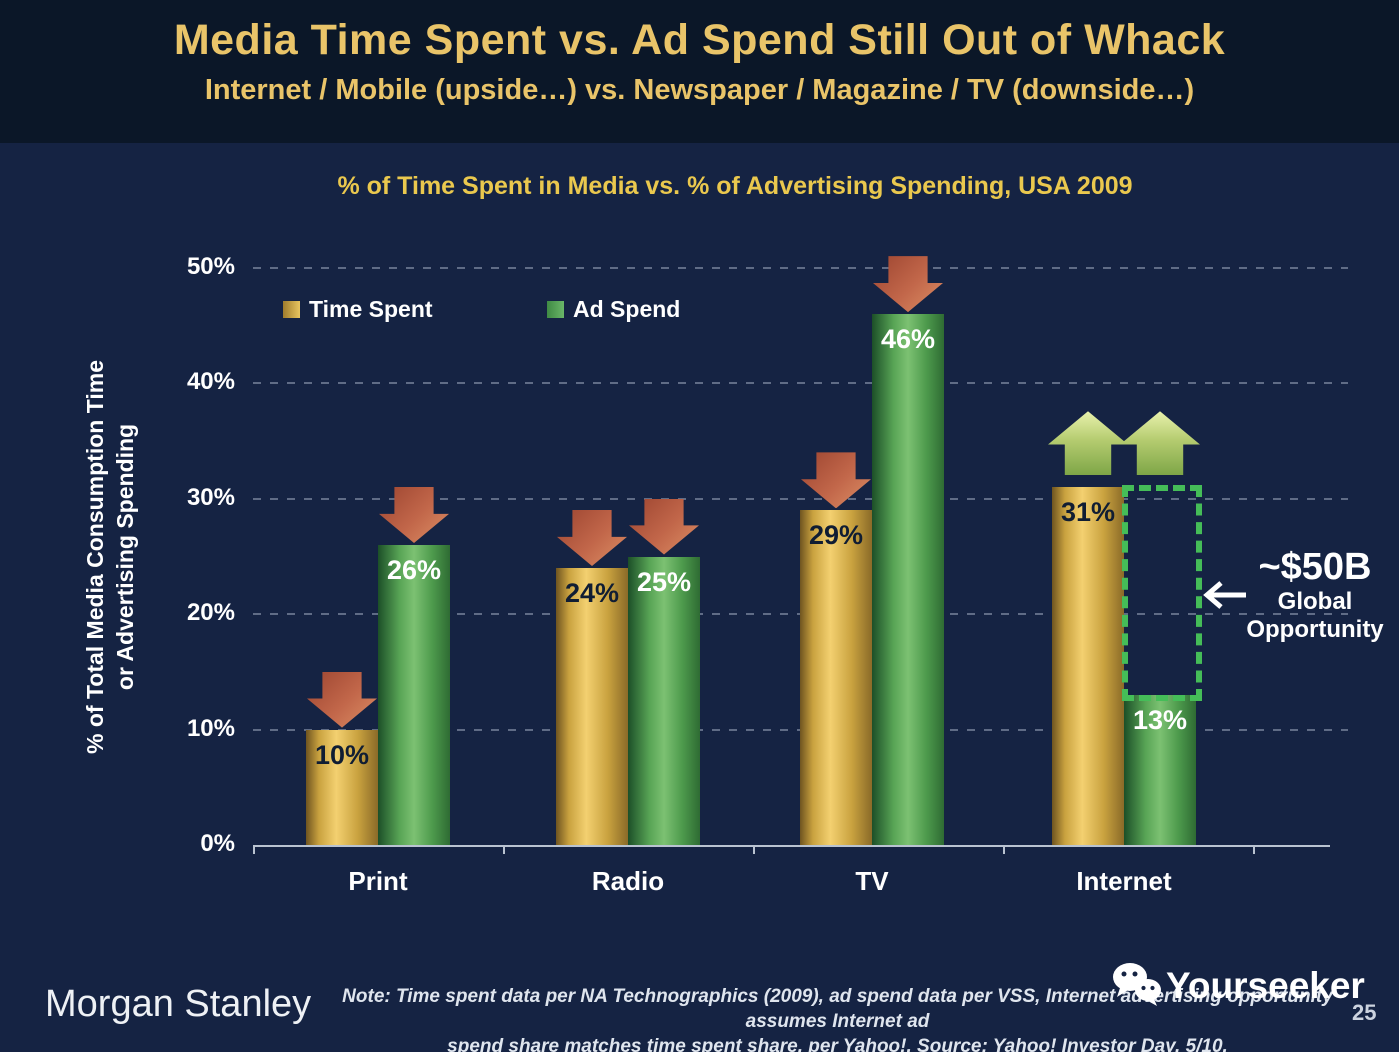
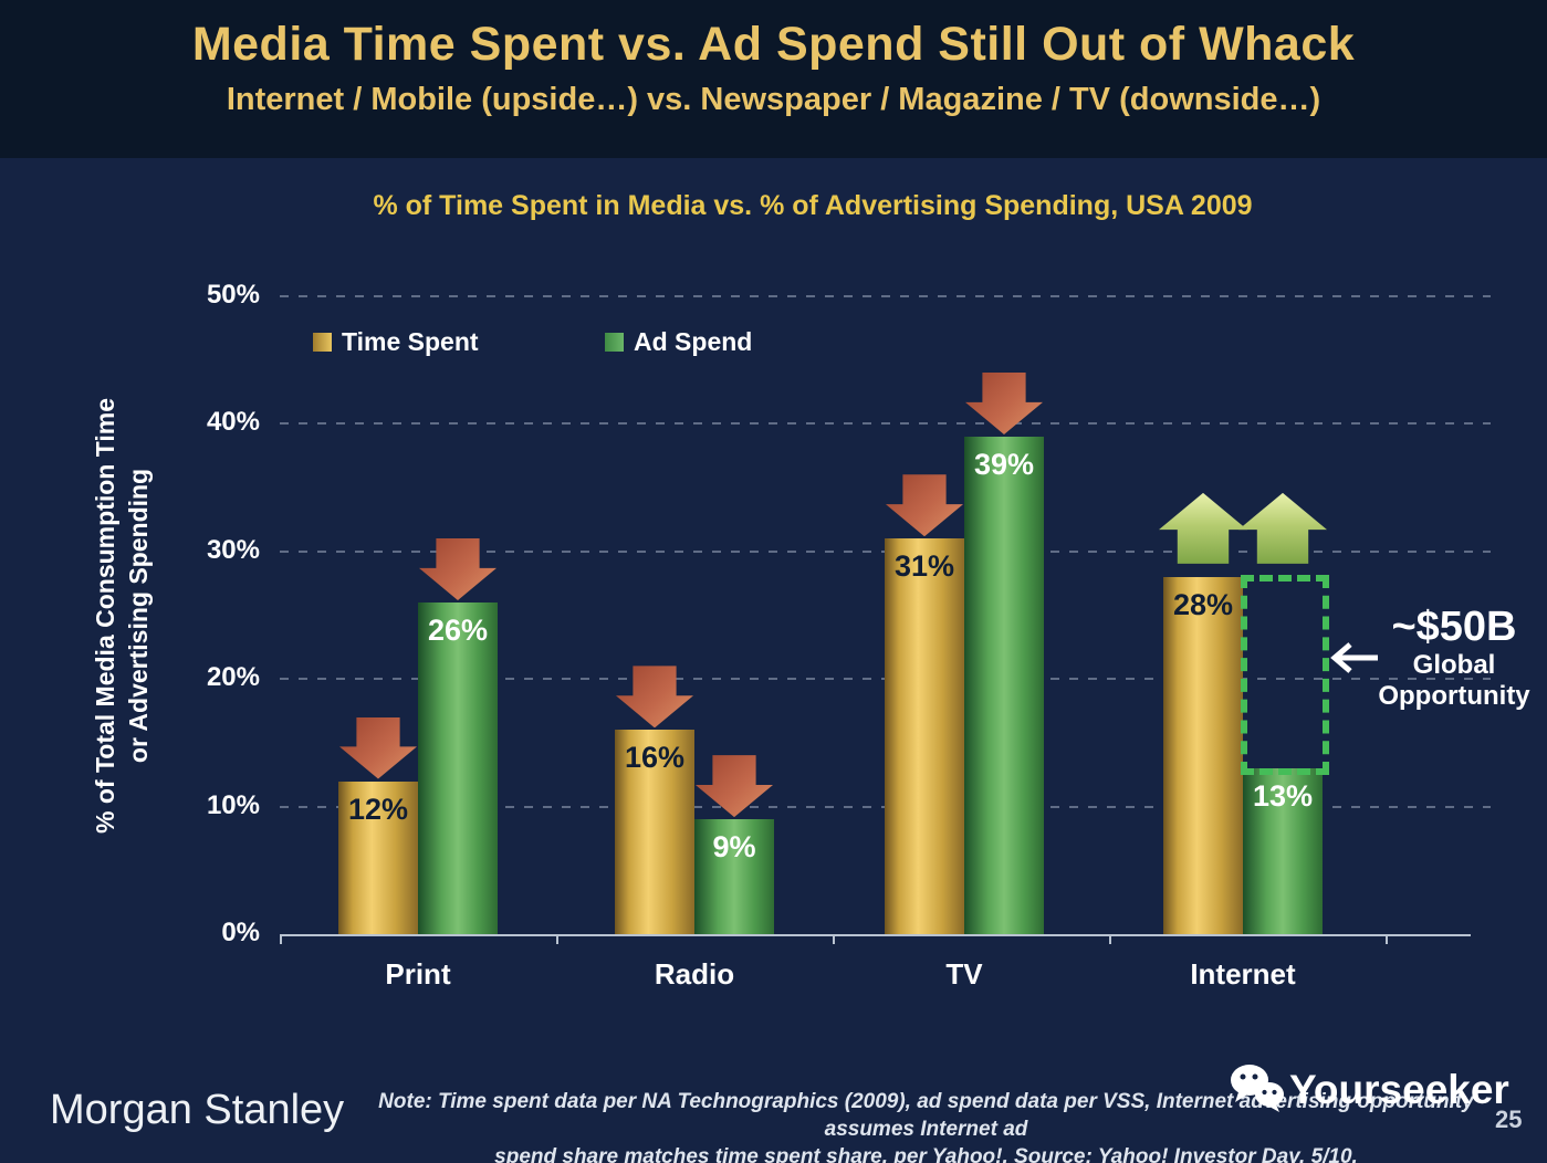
Time Spent/Print: 10% -> 12%
Time Spent/Radio: 24% -> 16%
Ad Spend/Radio: 25% -> 9%
Time Spent/TV: 29% -> 31%
Ad Spend/TV: 46% -> 39%
Time Spent/Internet: 31% -> 28%
